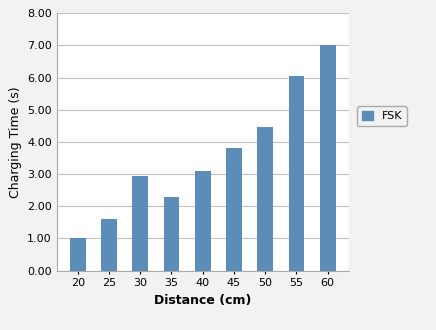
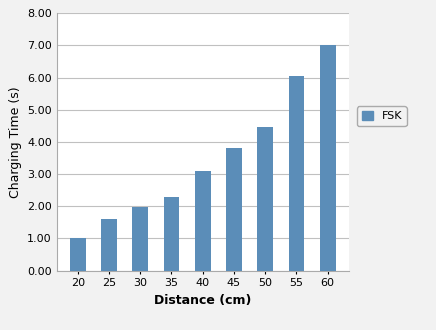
30: 2.95 -> 1.97
